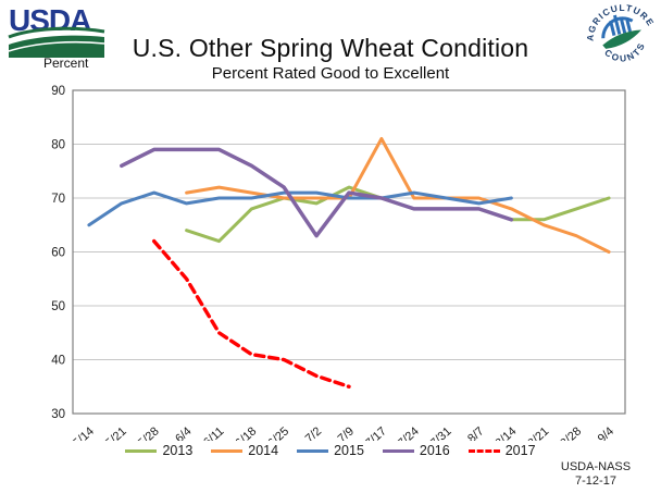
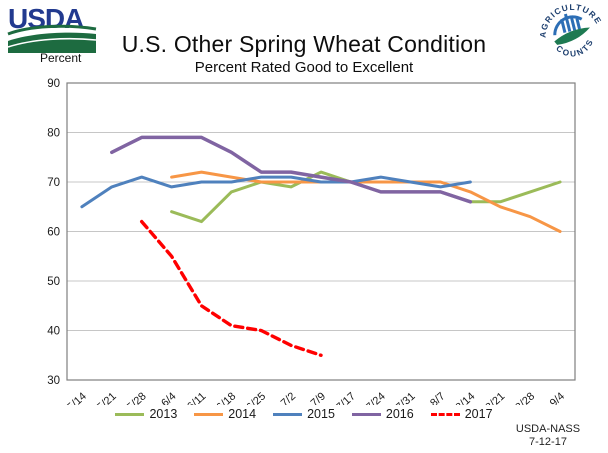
2016/7/2: 63 -> 72
2014/7/17: 81 -> 70
